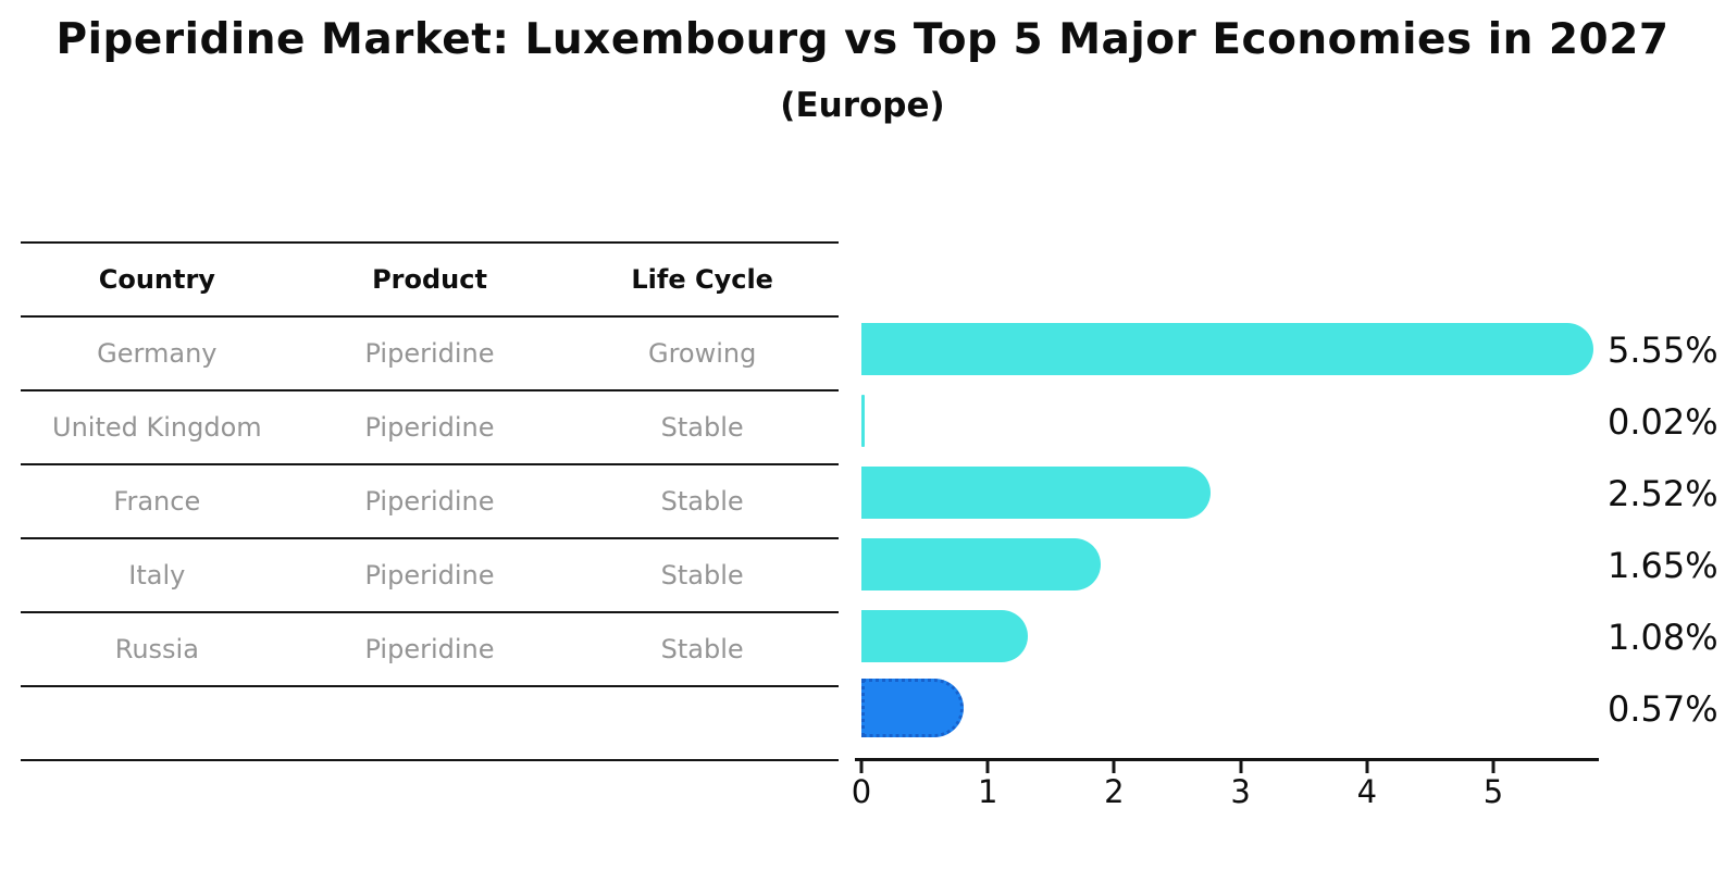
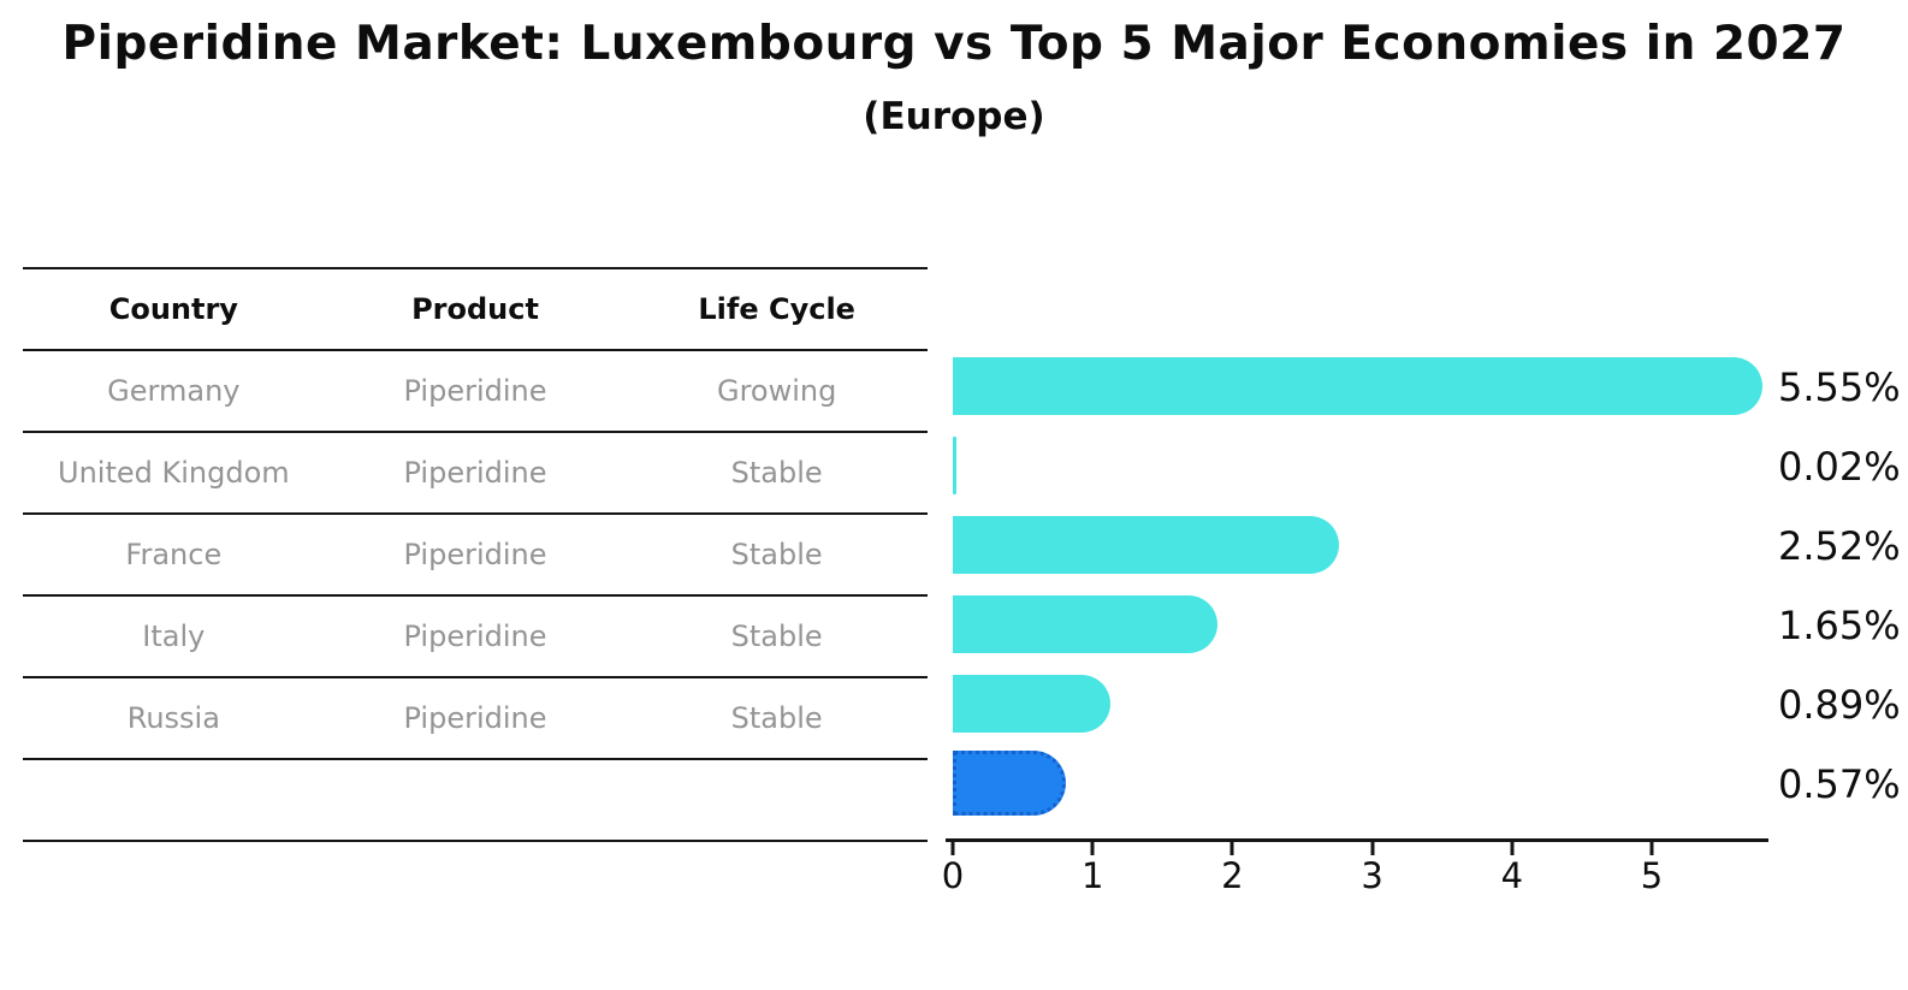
Russia: 1.08% -> 0.89%
